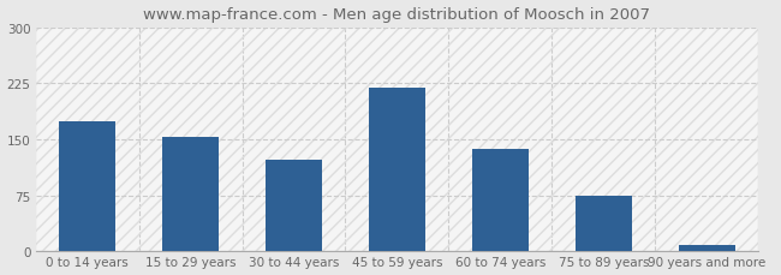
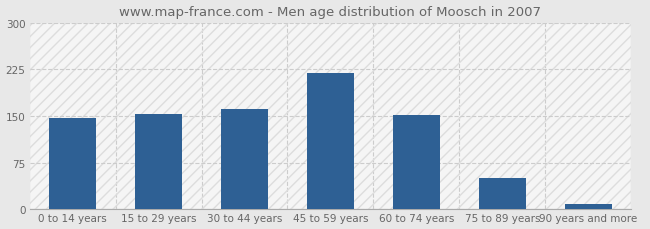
0 to 14 years: 174 -> 147
30 to 44 years: 122 -> 162
60 to 74 years: 138 -> 152
75 to 89 years: 74 -> 50
